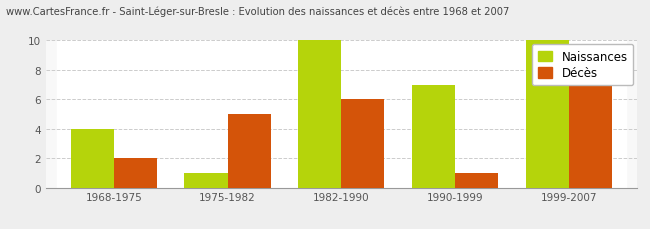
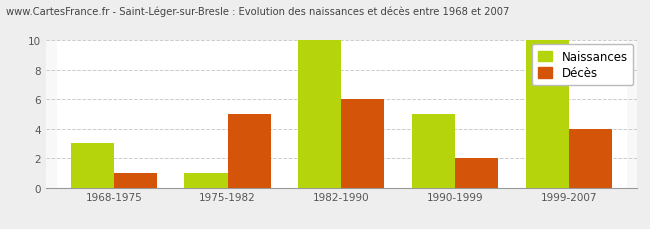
Naissances/1968-1975: 4 -> 3
Décès/1968-1975: 2 -> 1
Naissances/1990-1999: 7 -> 5
Décès/1990-1999: 1 -> 2
Décès/1999-2007: 7 -> 4
